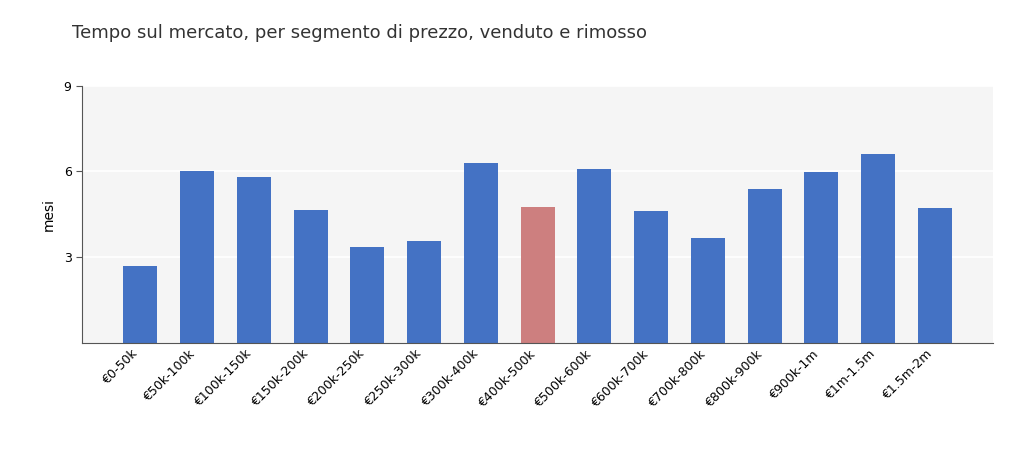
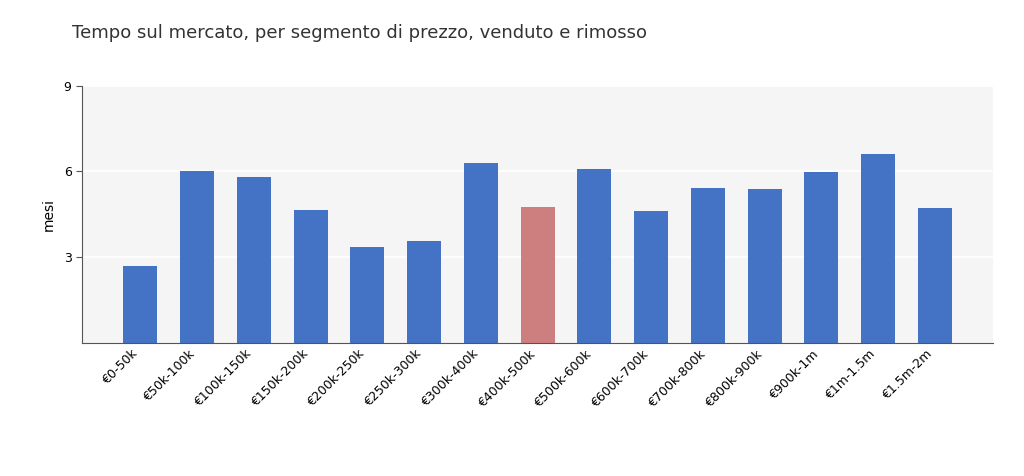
€700k-800k: 3.65 -> 5.42
